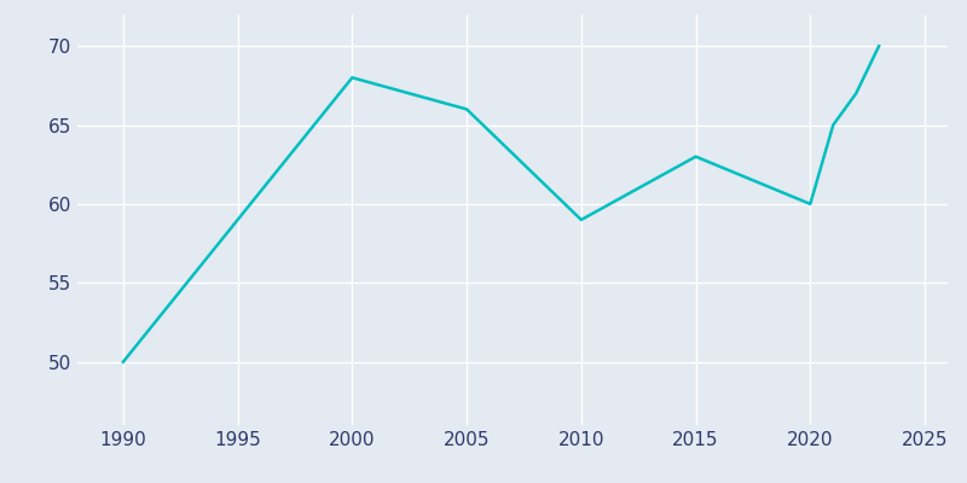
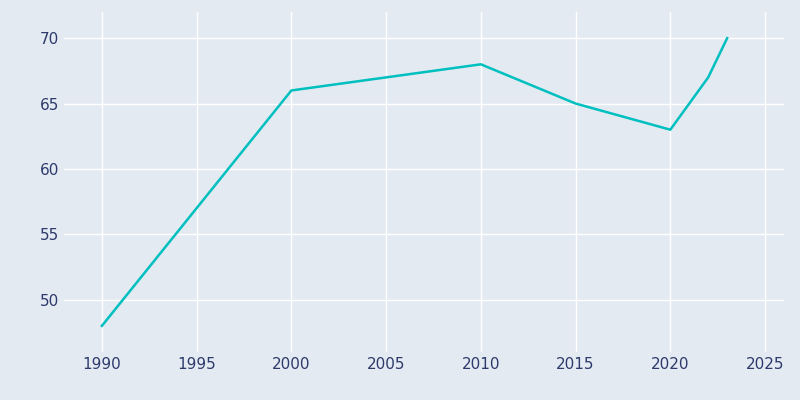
1990: 50 -> 48
2000: 68 -> 66
2005: 66 -> 67
2010: 59 -> 68
2015: 63 -> 65
2020: 60 -> 63
